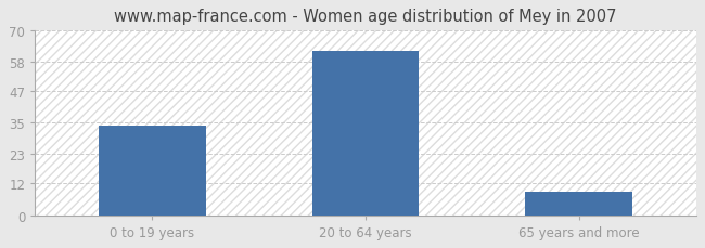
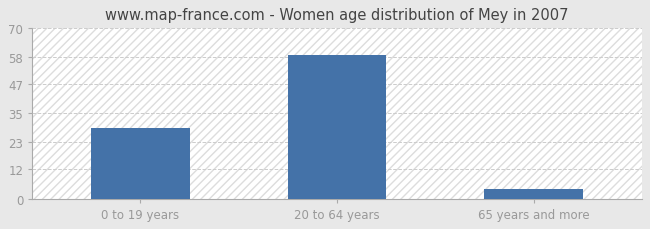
0 to 19 years: 34 -> 29
20 to 64 years: 62 -> 59
65 years and more: 9 -> 4
